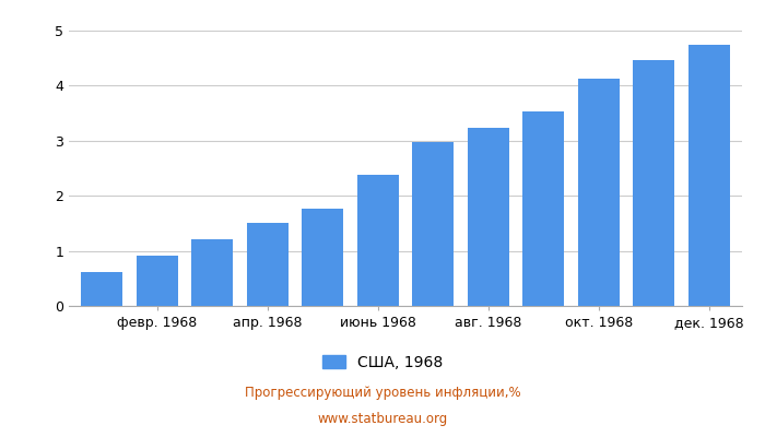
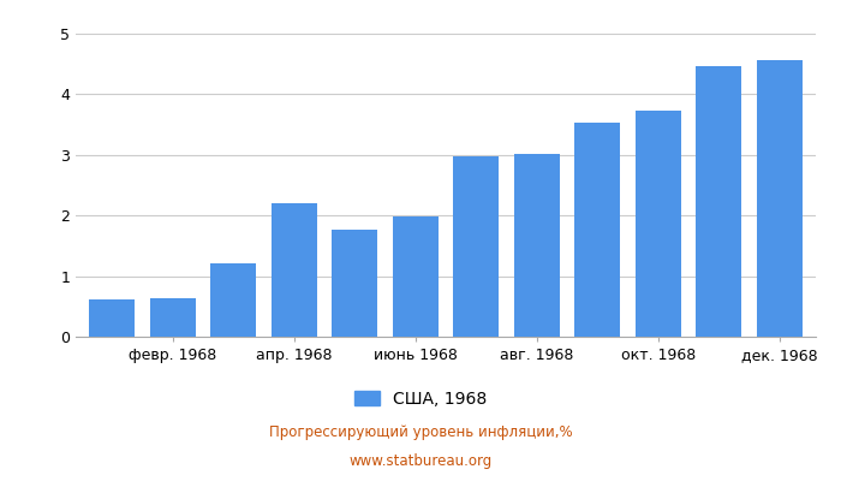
февр. 1968: 0.91 -> 0.64
апр. 1968: 1.51 -> 2.20
июнь 1968: 2.38 -> 1.98
авг. 1968: 3.24 -> 3.02
окт. 1968: 4.12 -> 3.74
дек. 1968: 4.74 -> 4.56
